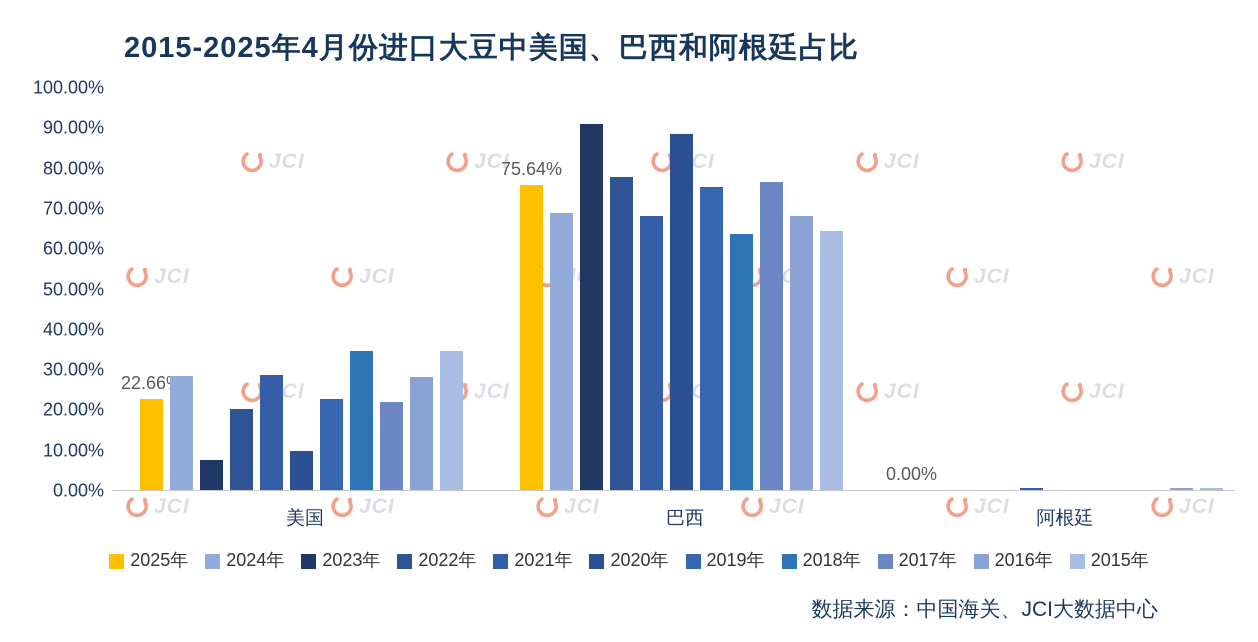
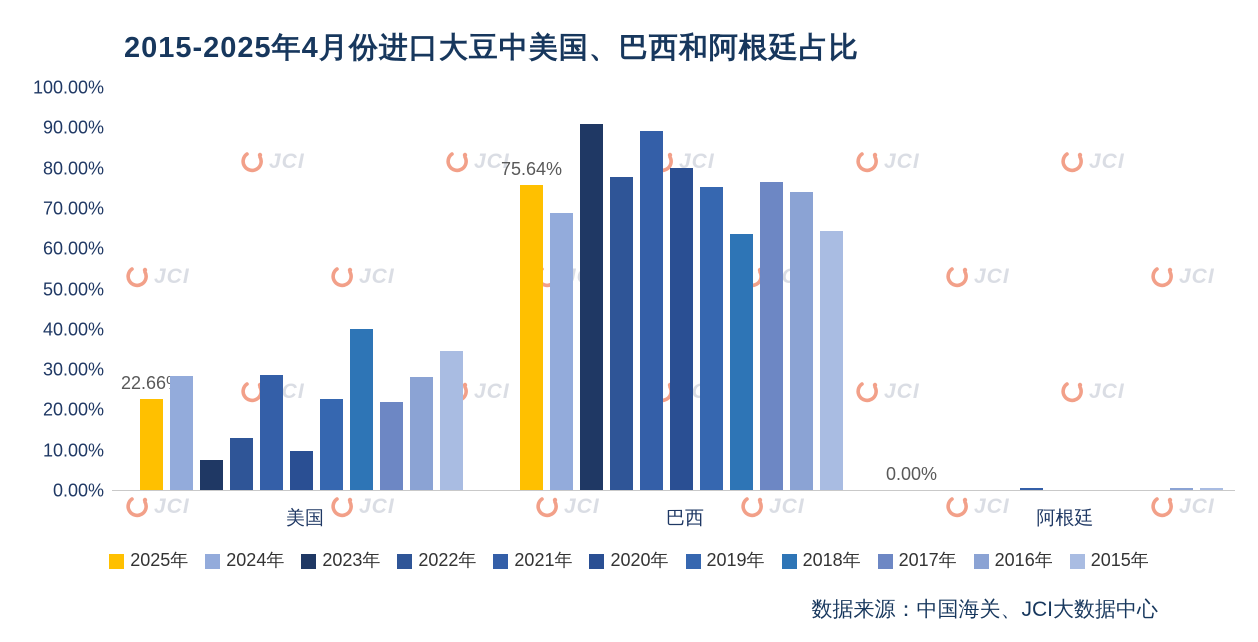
2022年/美国: 20% -> 13%
2018年/美国: 34% -> 40%
2021年/巴西: 68% -> 89%
2020年/巴西: 88% -> 80%
2016年/巴西: 68% -> 74%
